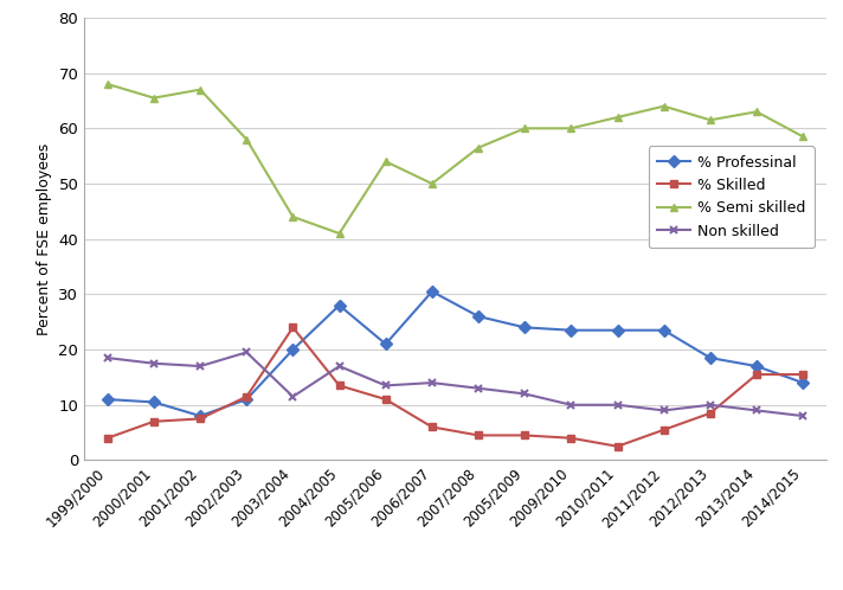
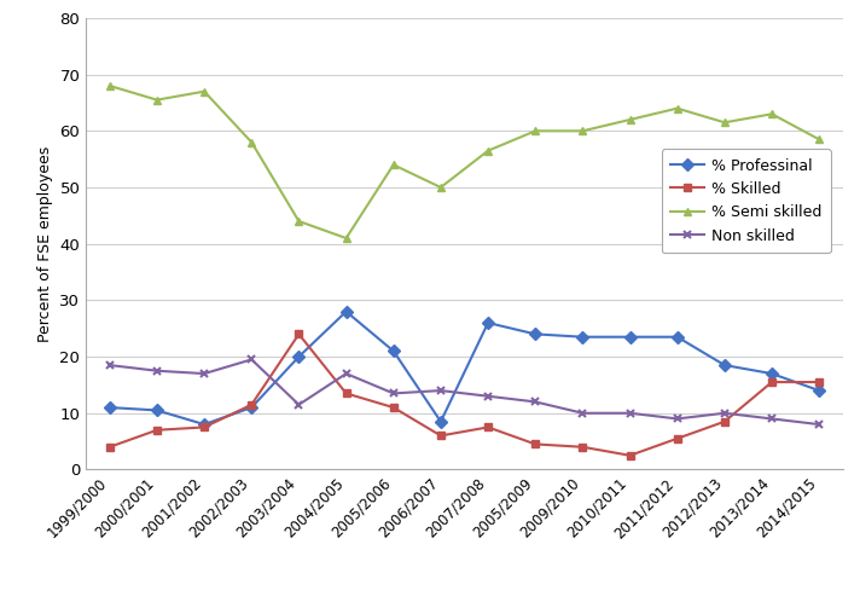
% Professinal/2006/2007: 30.5 -> 8.5
% Skilled/2007/2008: 4.5 -> 7.5
